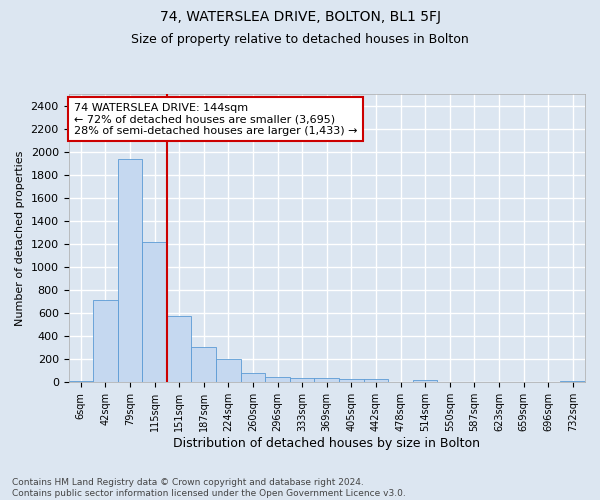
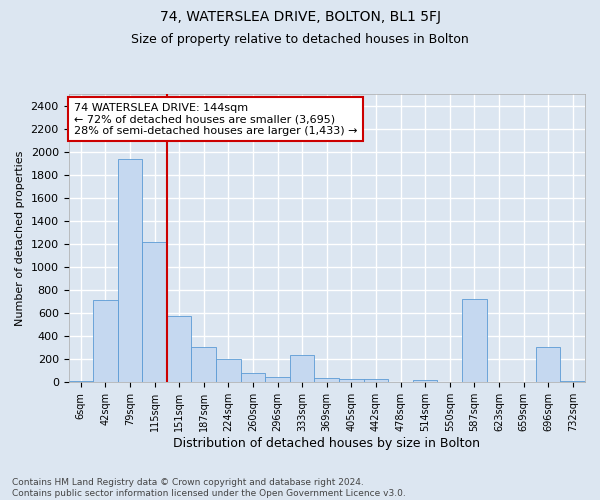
333sqm: 40 -> 240
587sqm: 0 -> 720
696sqm: 0 -> 310
